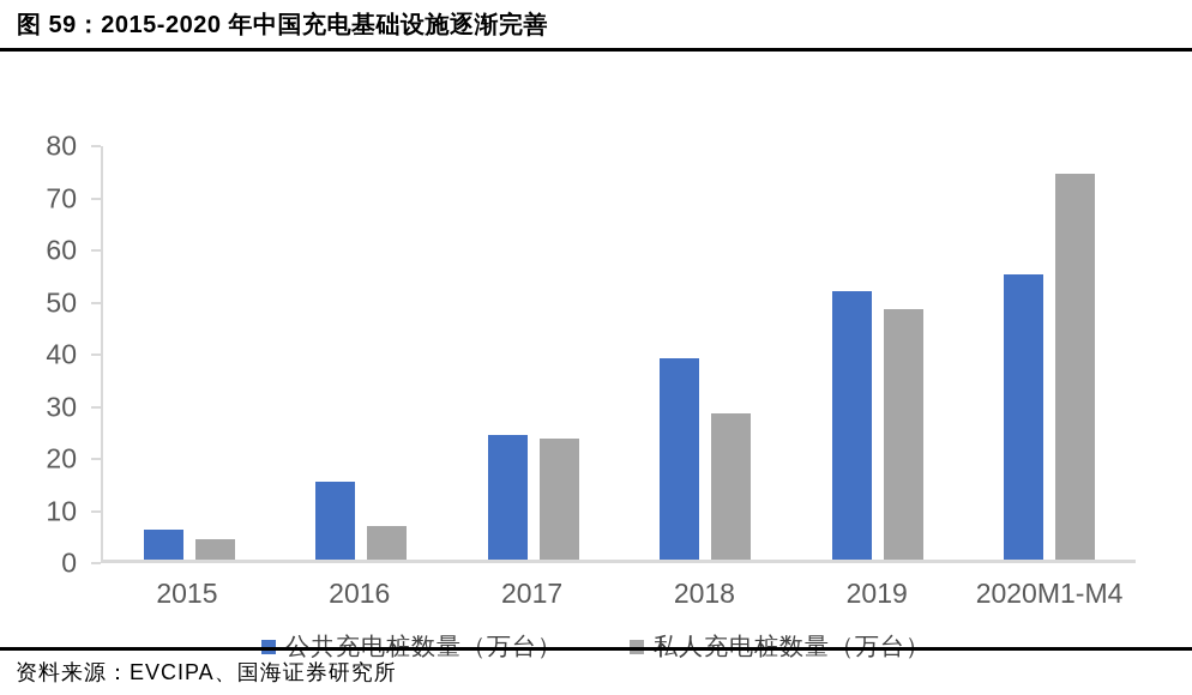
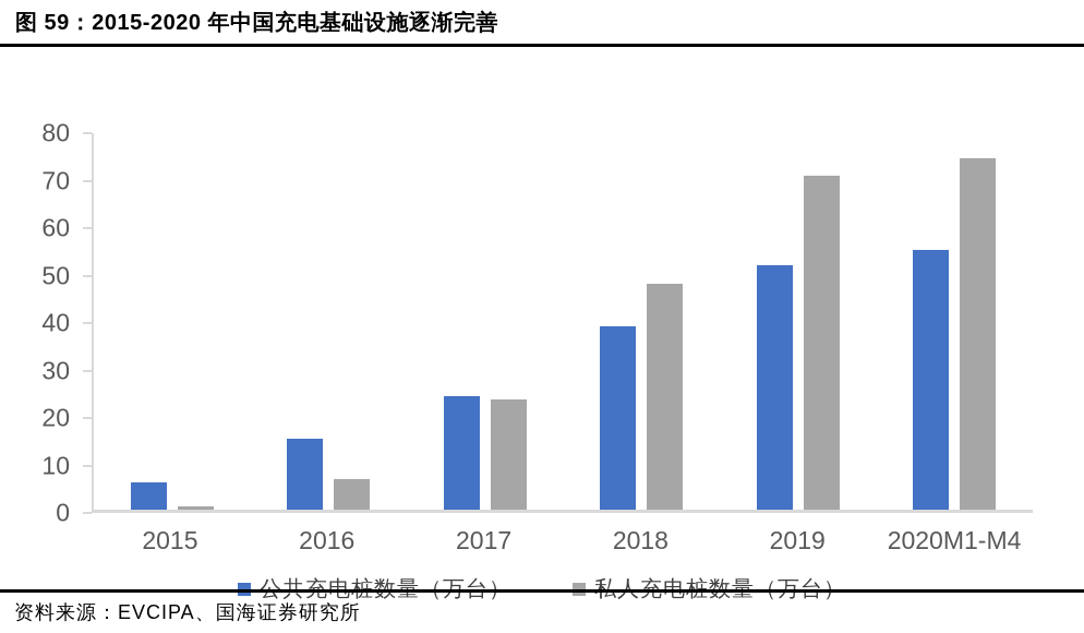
私人充电桩数量（万台）/2015: 4 -> 1
私人充电桩数量（万台）/2018: 28 -> 48
私人充电桩数量（万台）/2019: 48 -> 70
